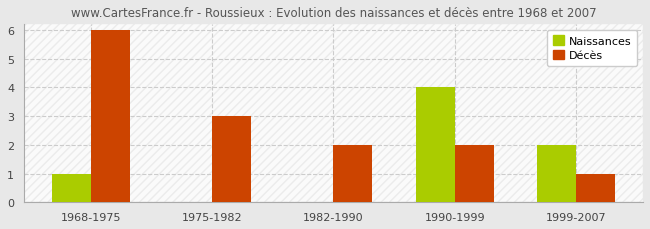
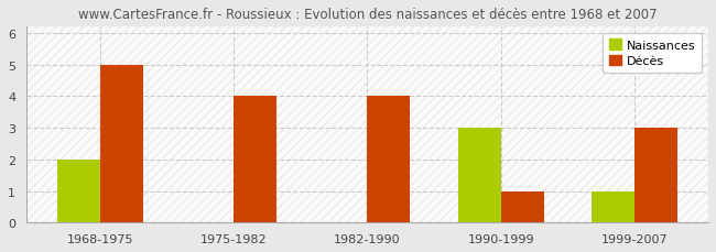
Naissances/1968-1975: 1 -> 2
Décès/1968-1975: 6 -> 5
Décès/1975-1982: 3 -> 4
Décès/1982-1990: 2 -> 4
Naissances/1990-1999: 4 -> 3
Décès/1990-1999: 2 -> 1
Naissances/1999-2007: 2 -> 1
Décès/1999-2007: 1 -> 3
